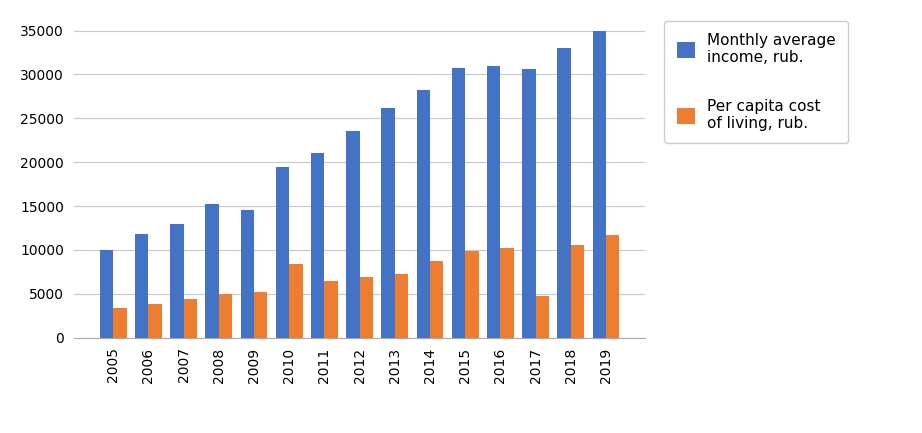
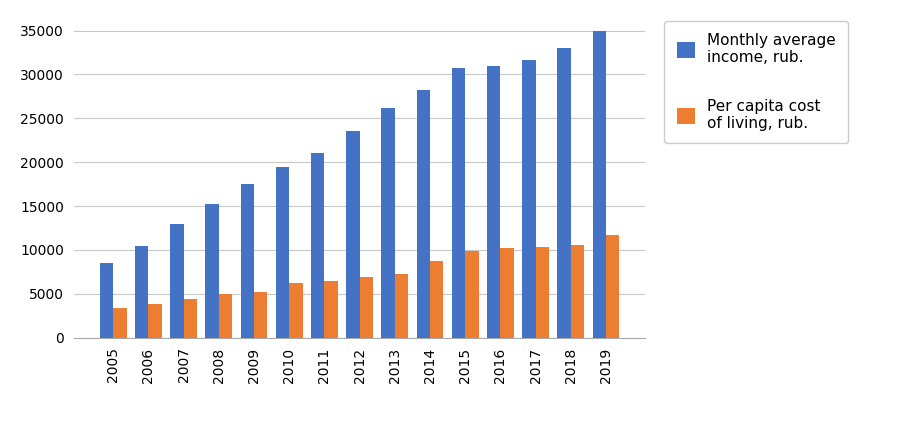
Monthly average income, rub./2005: 10000 -> 8500
Monthly average income, rub./2006: 11800 -> 10500
Monthly average income, rub./2009: 14600 -> 17500
Per capita cost of living, rub./2010: 8400 -> 6200
Monthly average income, rub./2017: 30600 -> 31700
Per capita cost of living, rub./2017: 4800 -> 10300
